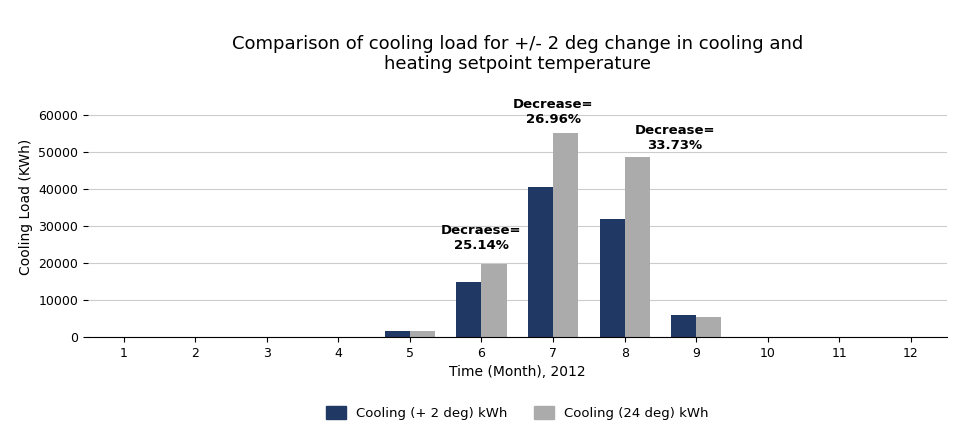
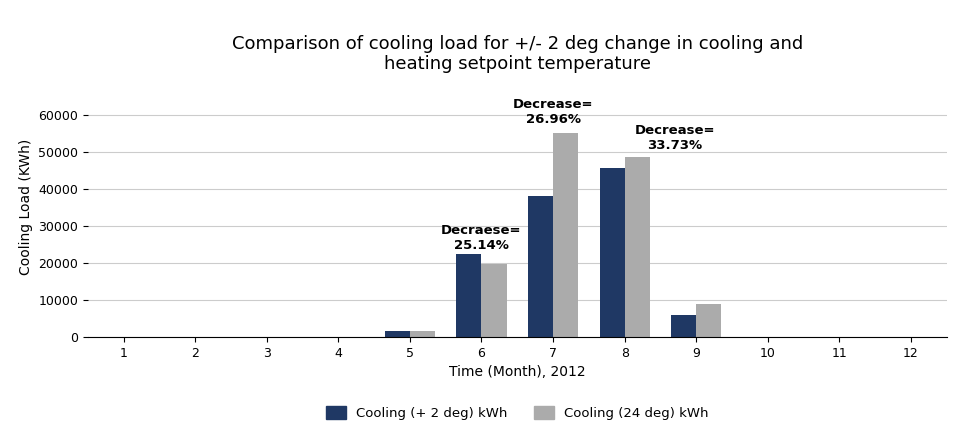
Cooling (+ 2 deg) kWh/6: 14800 -> 22500
Cooling (+ 2 deg) kWh/7: 40500 -> 38000
Cooling (+ 2 deg) kWh/8: 31800 -> 45500
Cooling (24 deg) kWh/9: 5500 -> 9000
